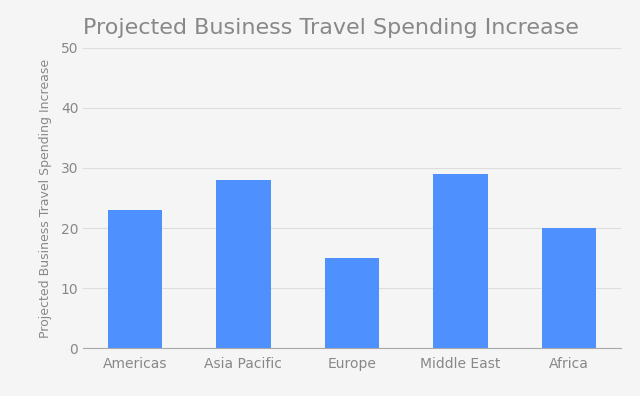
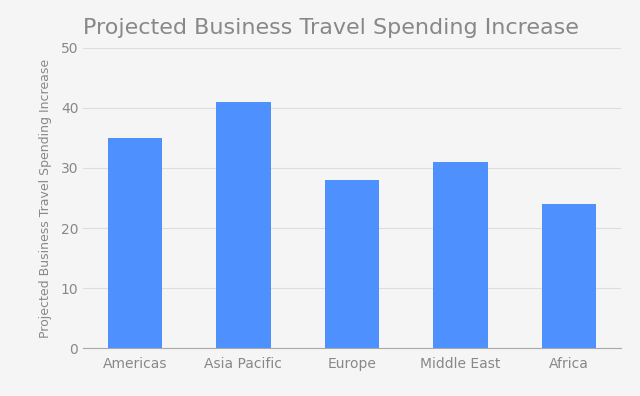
Americas: 23 -> 35
Asia Pacific: 28 -> 41
Europe: 15 -> 28
Middle East: 29 -> 31
Africa: 20 -> 24
